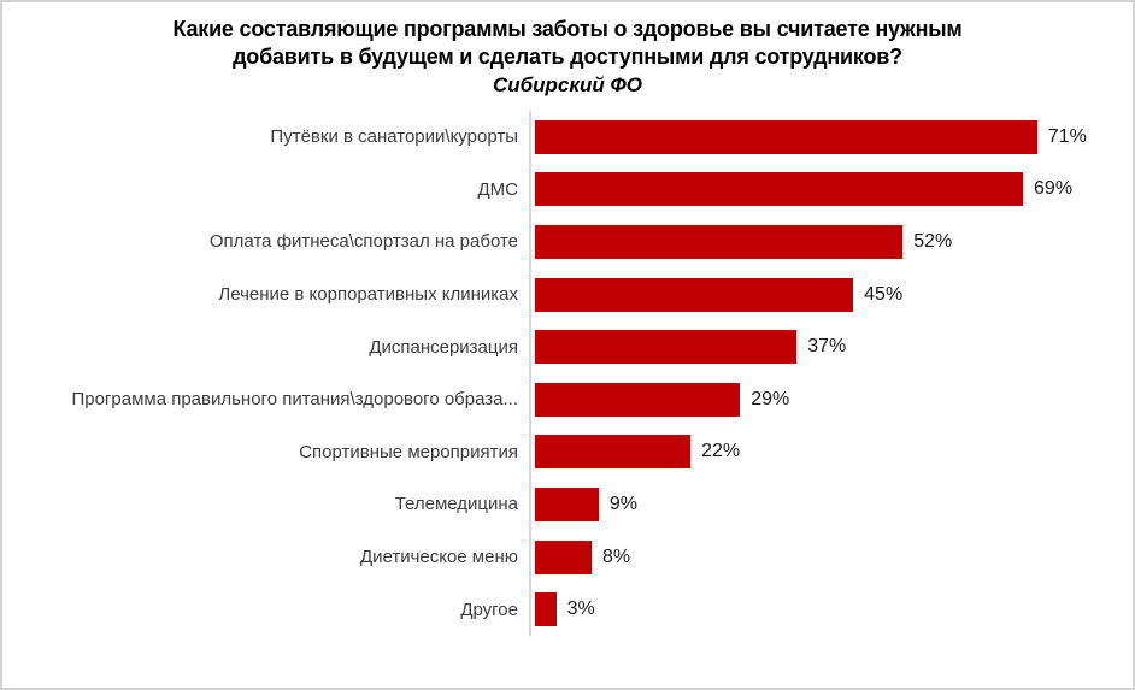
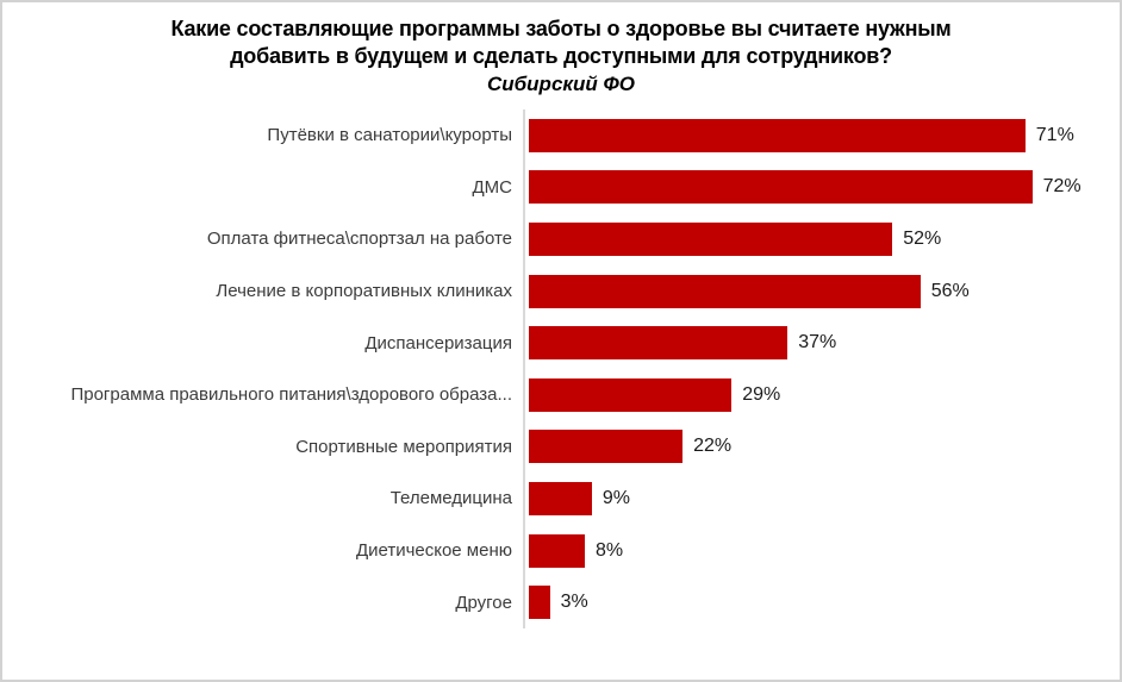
ДМС: 69% -> 72%
Лечение в корпоративных клиниках: 45% -> 56%
